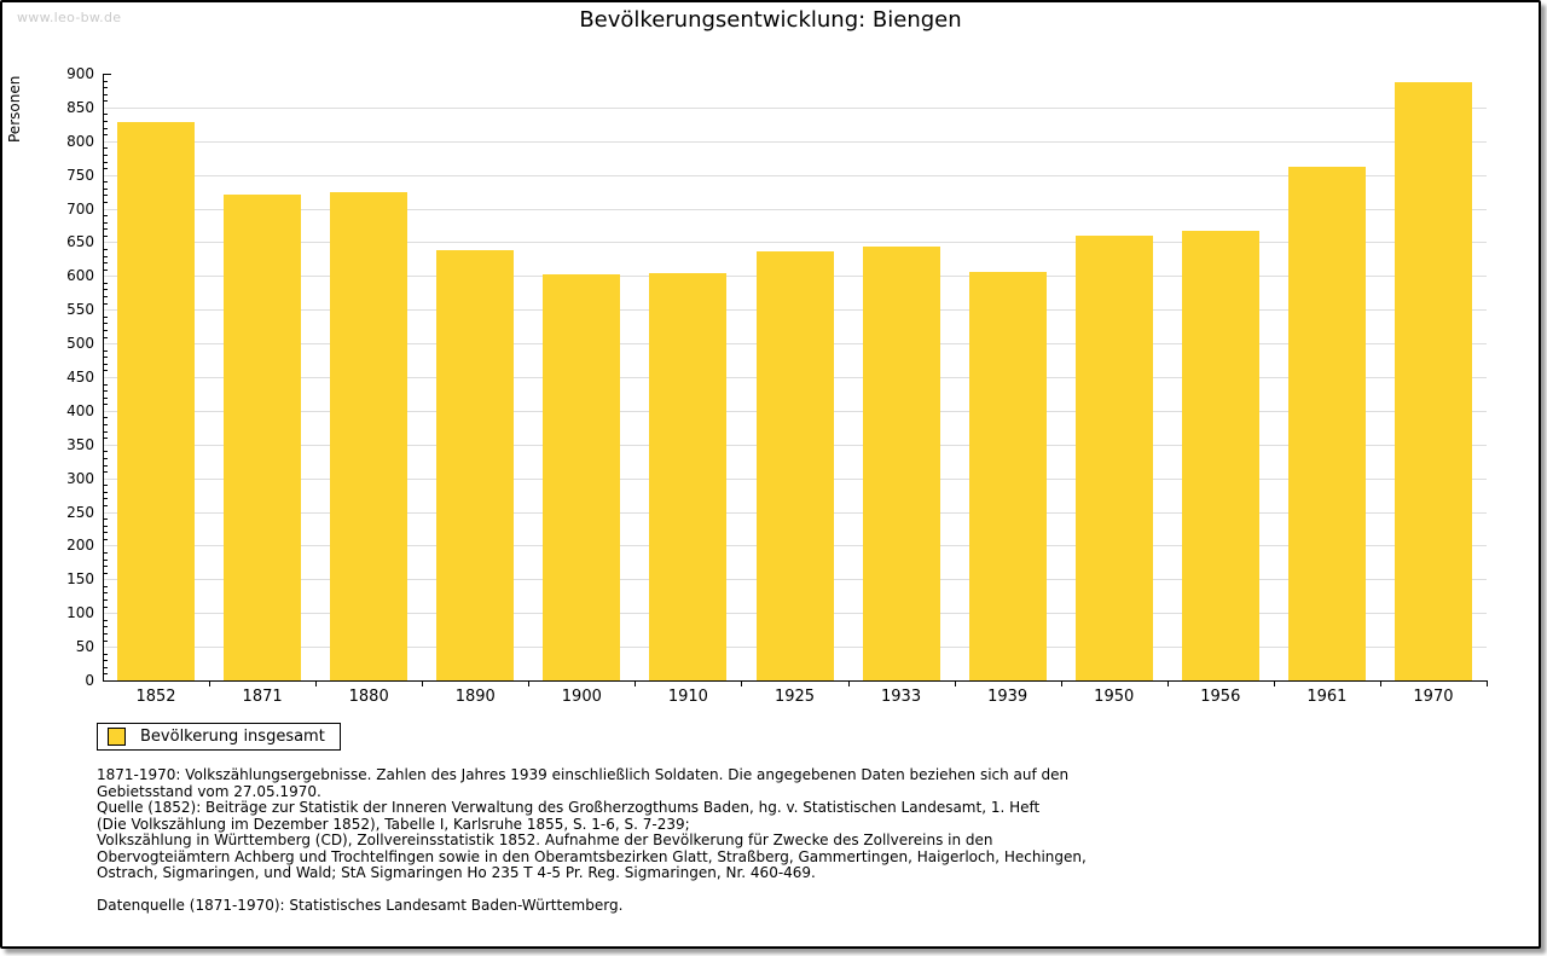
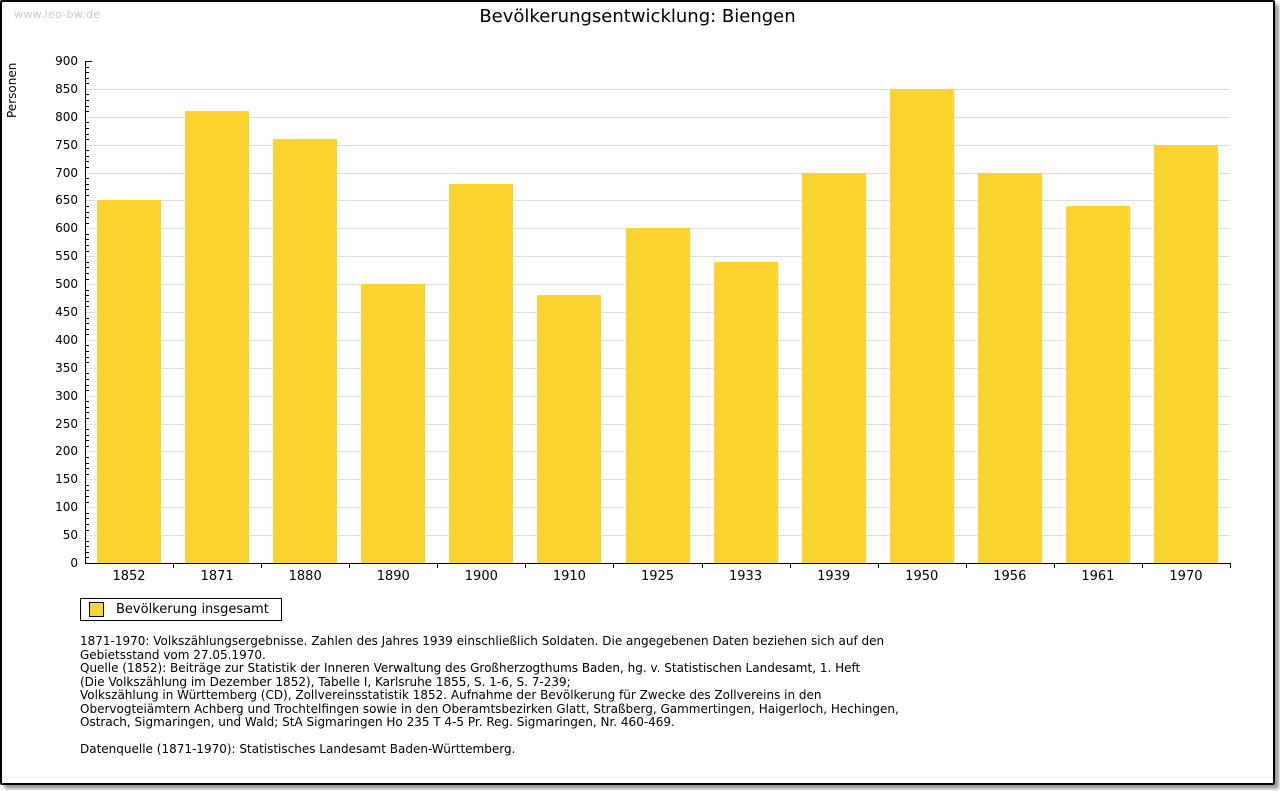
1852: 830 -> 650
1871: 720 -> 810
1880: 720 -> 760
1890: 640 -> 500
1900: 600 -> 680
1910: 600 -> 480
1925: 640 -> 600
1933: 640 -> 540
1939: 610 -> 700
1950: 660 -> 850
1956: 670 -> 700
1961: 760 -> 640
1970: 890 -> 750
